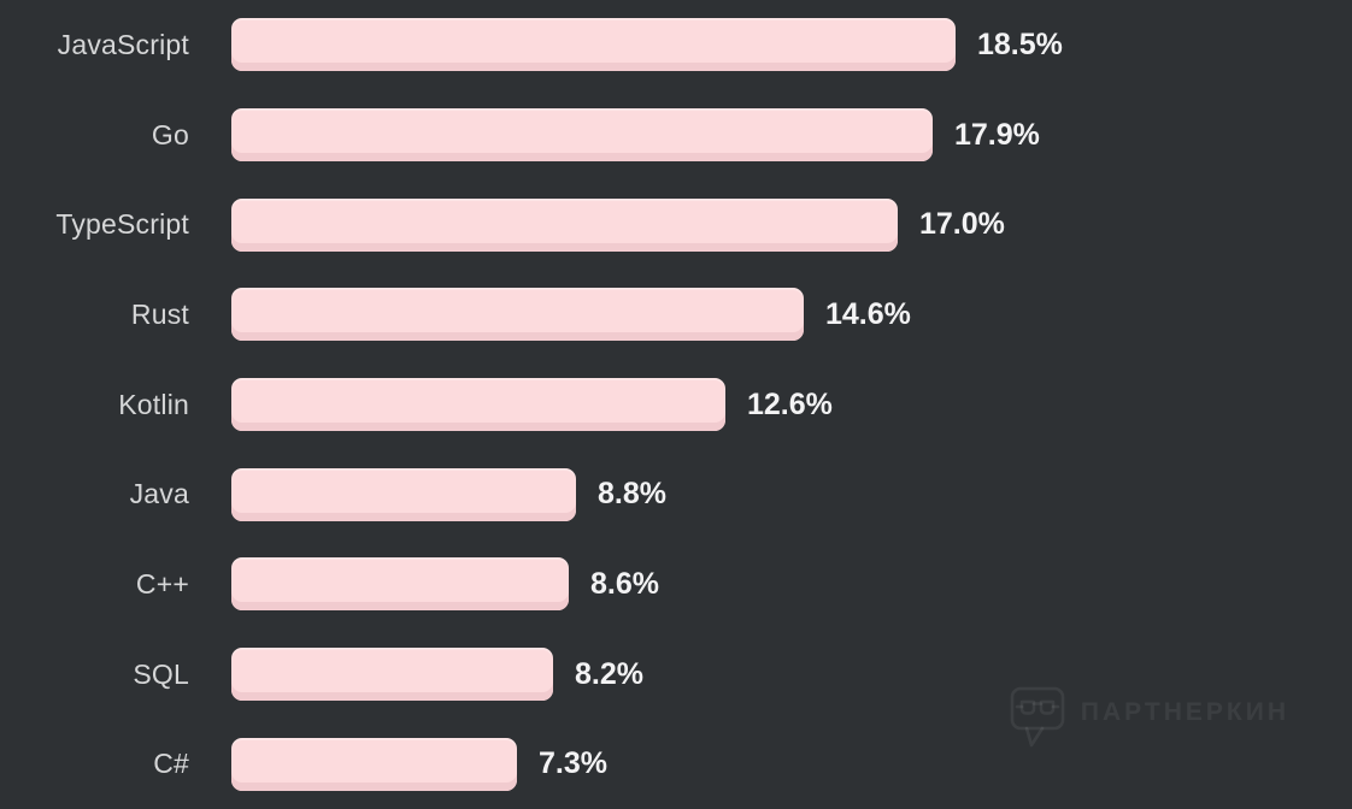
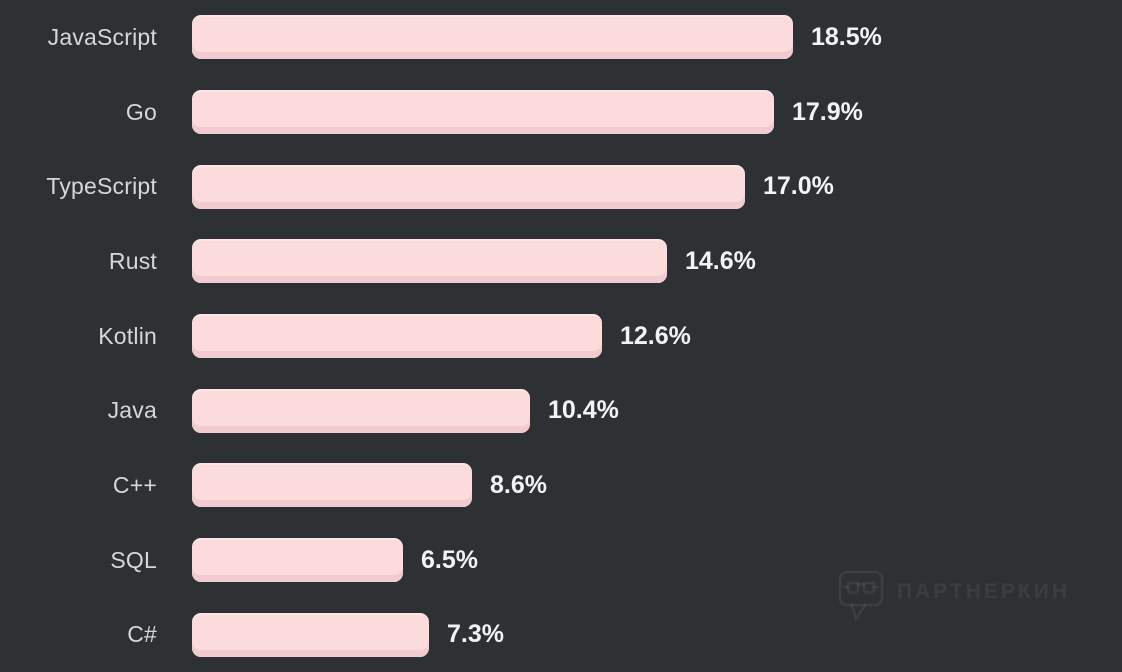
Java: 8.8% -> 10.4%
SQL: 8.2% -> 6.5%
